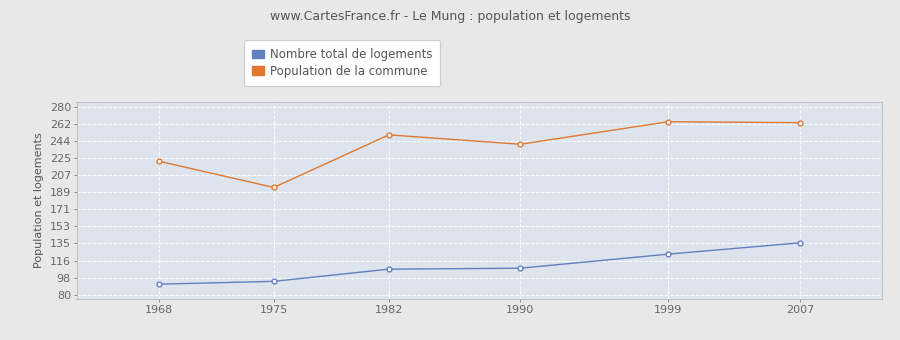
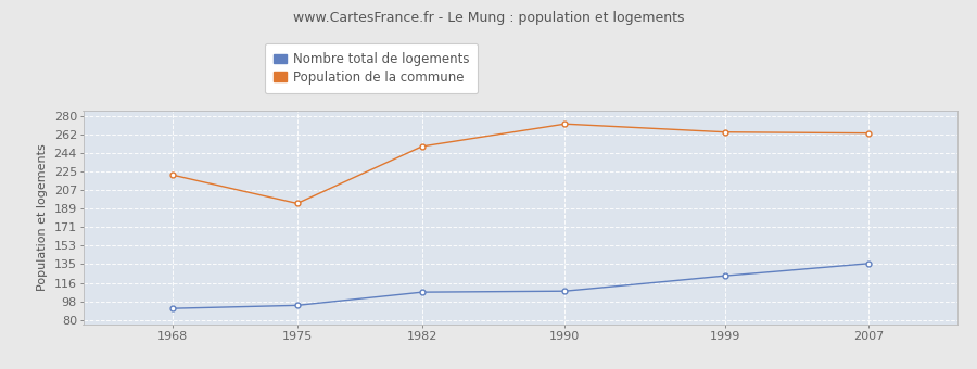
Population de la commune/1990: 240 -> 272
